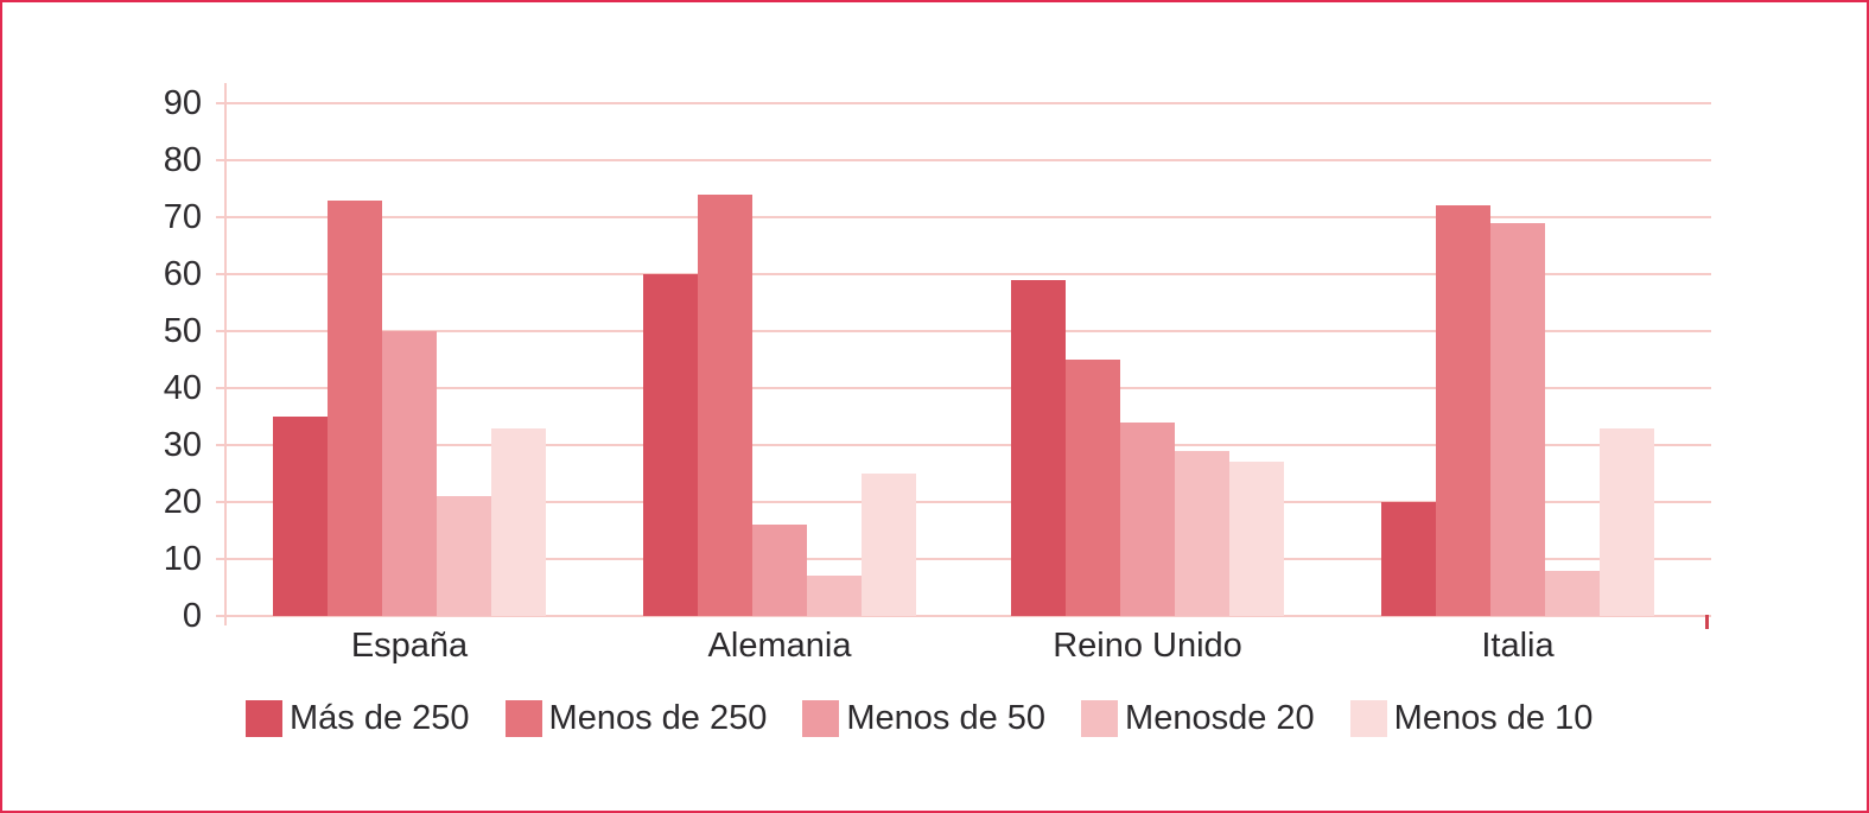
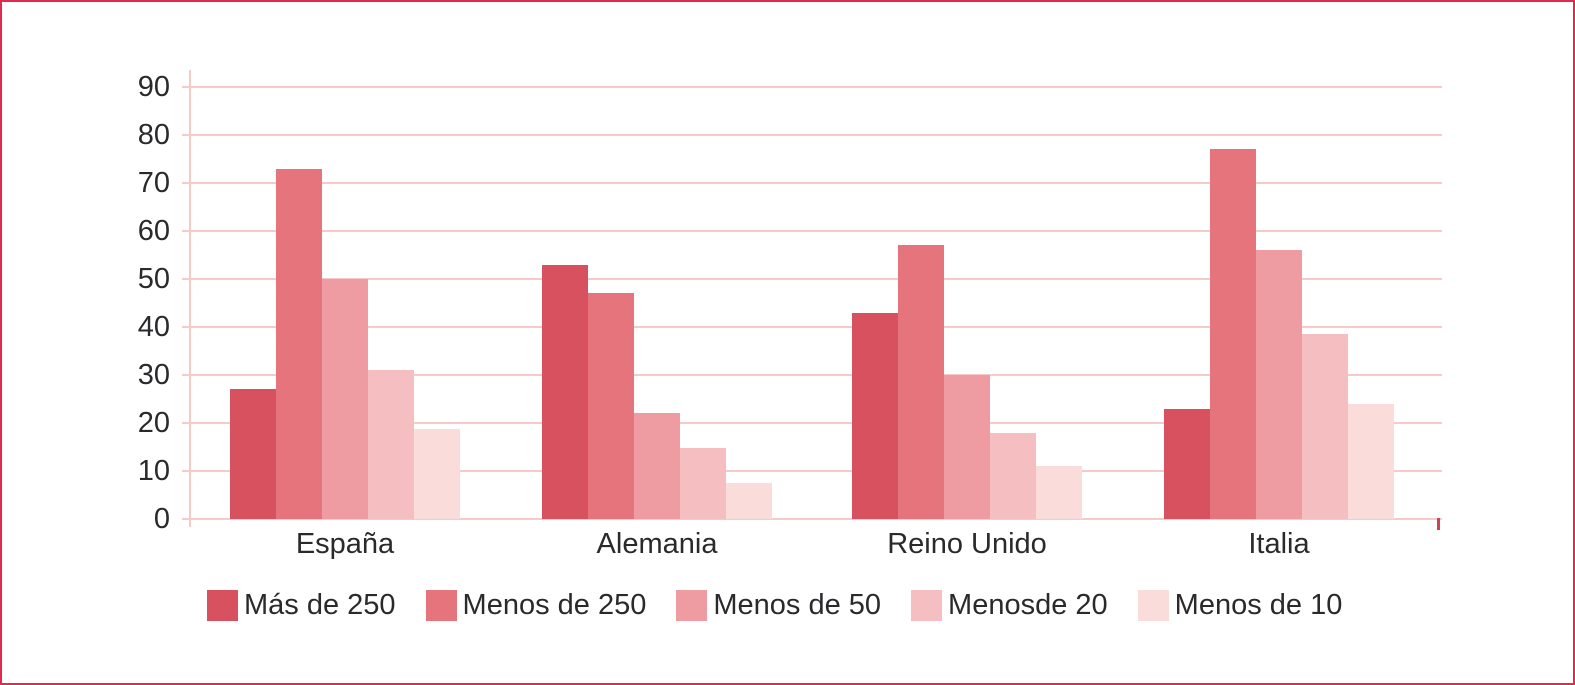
Más de 250/España: 35 -> 27
Menosde 20/España: 21 -> 31
Menos de 10/España: 33 -> 19
Más de 250/Alemania: 60 -> 53
Menos de 250/Alemania: 74 -> 47
Menos de 50/Alemania: 16 -> 22
Menosde 20/Alemania: 7 -> 15
Menos de 10/Alemania: 25 -> 8
Más de 250/Reino Unido: 59 -> 43
Menos de 250/Reino Unido: 45 -> 57
Menos de 50/Reino Unido: 34 -> 30
Menosde 20/Reino Unido: 29 -> 18
Menos de 10/Reino Unido: 27 -> 11
Más de 250/Italia: 20 -> 23
Menos de 250/Italia: 72 -> 77
Menos de 50/Italia: 69 -> 56
Menosde 20/Italia: 8 -> 38
Menos de 10/Italia: 33 -> 24
